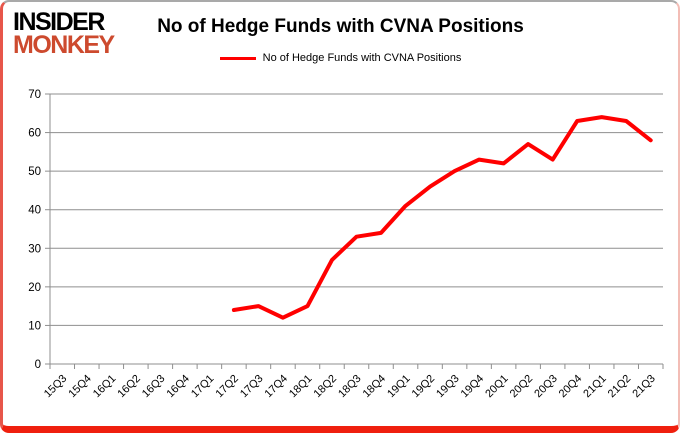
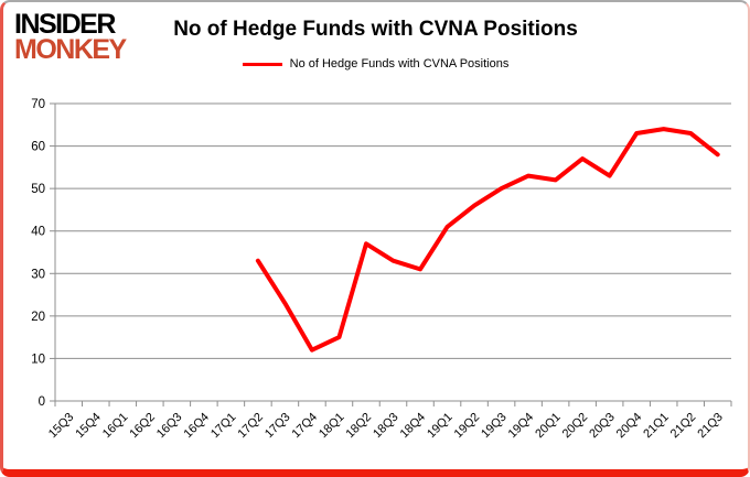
17Q2: 14 -> 33
17Q3: 15 -> 23
18Q2: 27 -> 37
18Q4: 34 -> 31
